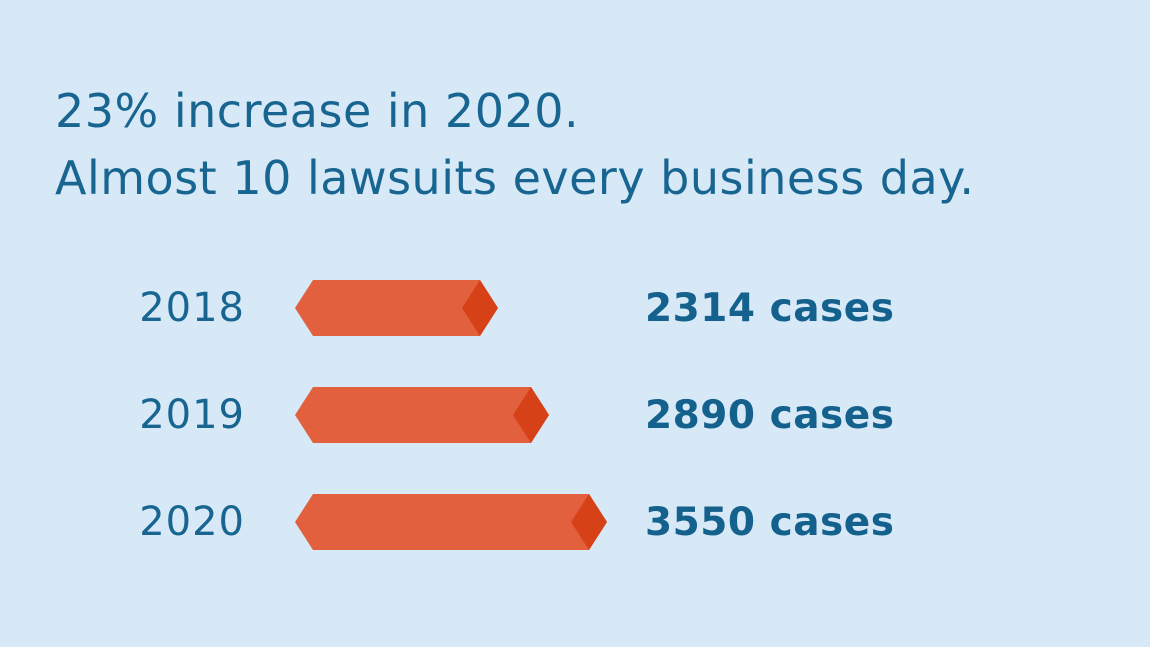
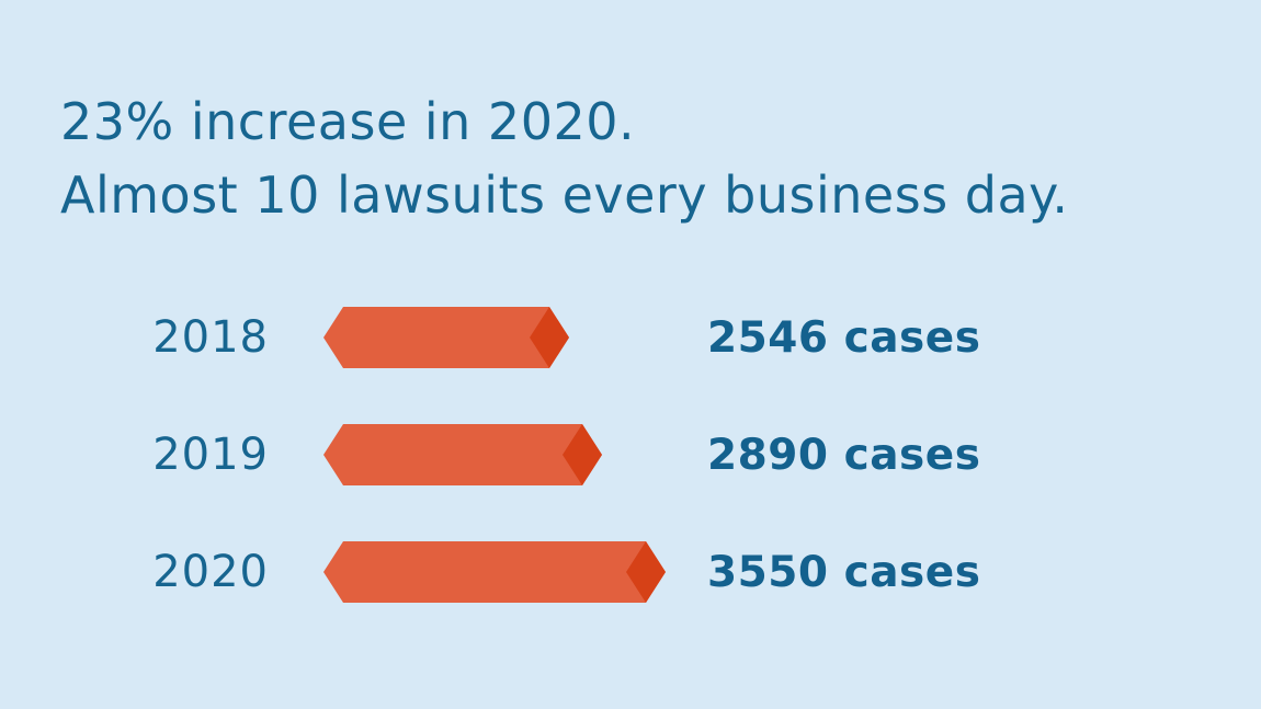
2018: 2314 -> 2546
